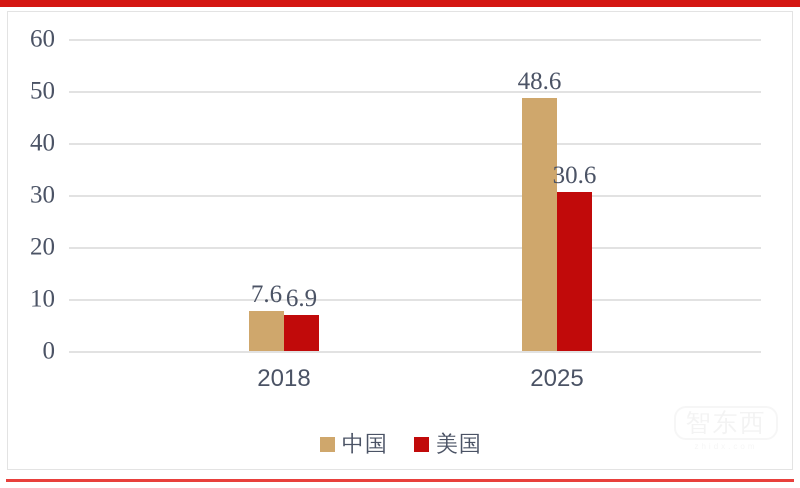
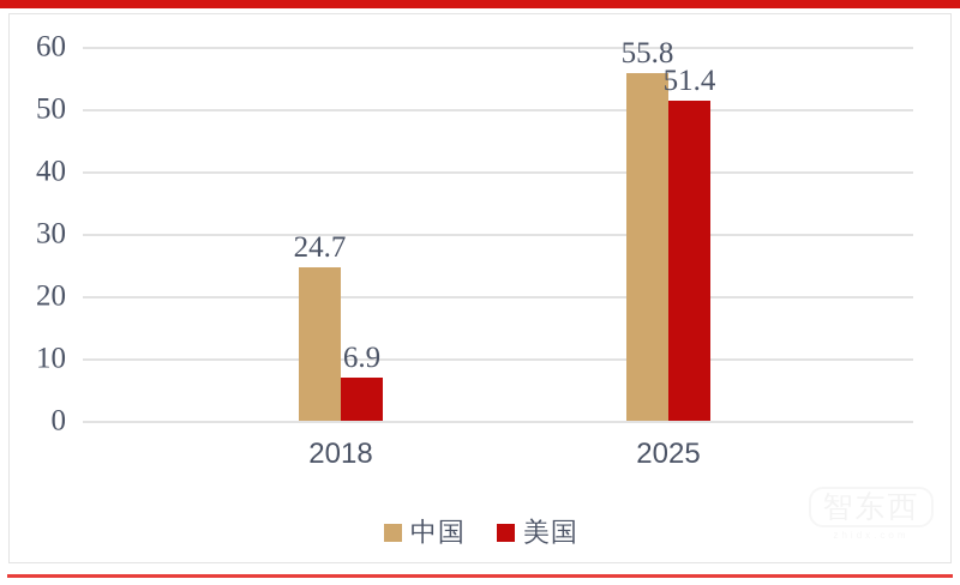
中国/2018: 7.6 -> 24.7
中国/2025: 48.6 -> 55.8
美国/2025: 30.6 -> 51.4
